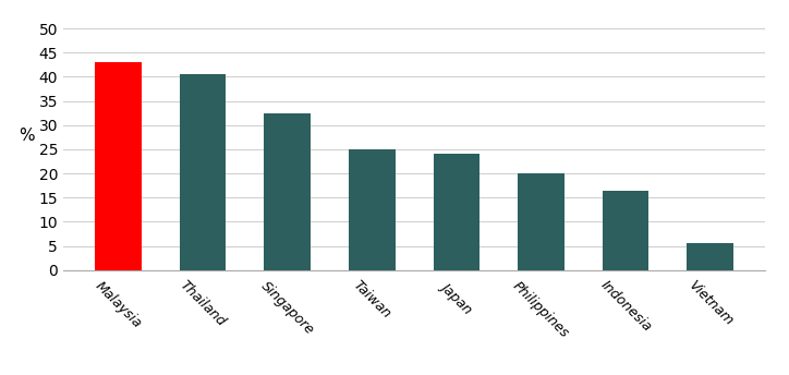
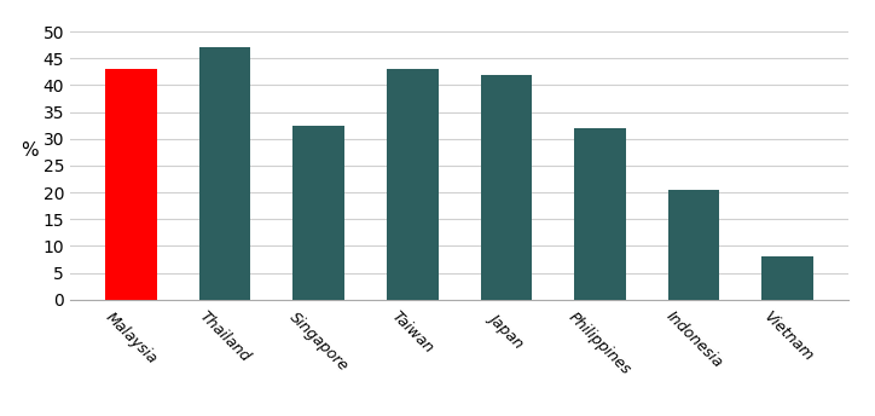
Thailand: 40.5 -> 47.0
Taiwan: 25.0 -> 43.0
Japan: 24.0 -> 42.0
Philippines: 20.0 -> 32.0
Indonesia: 16.5 -> 20.5
Vietnam: 5.5 -> 8.0
